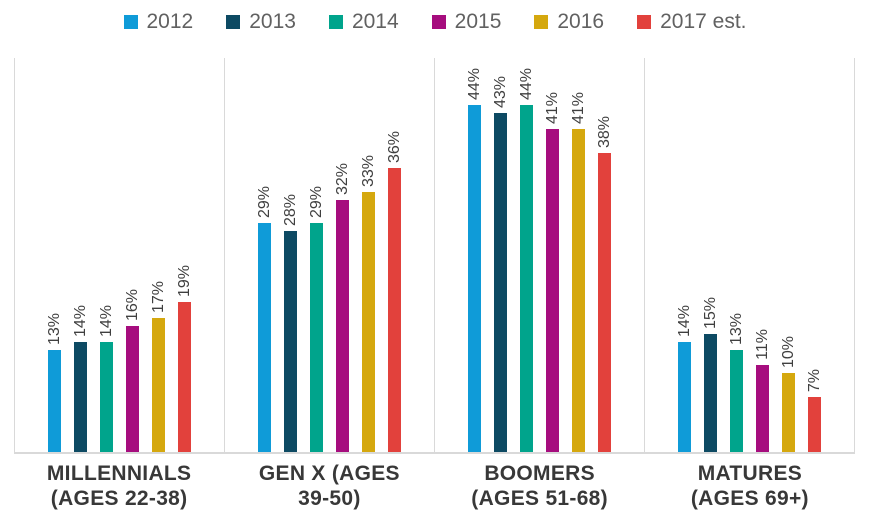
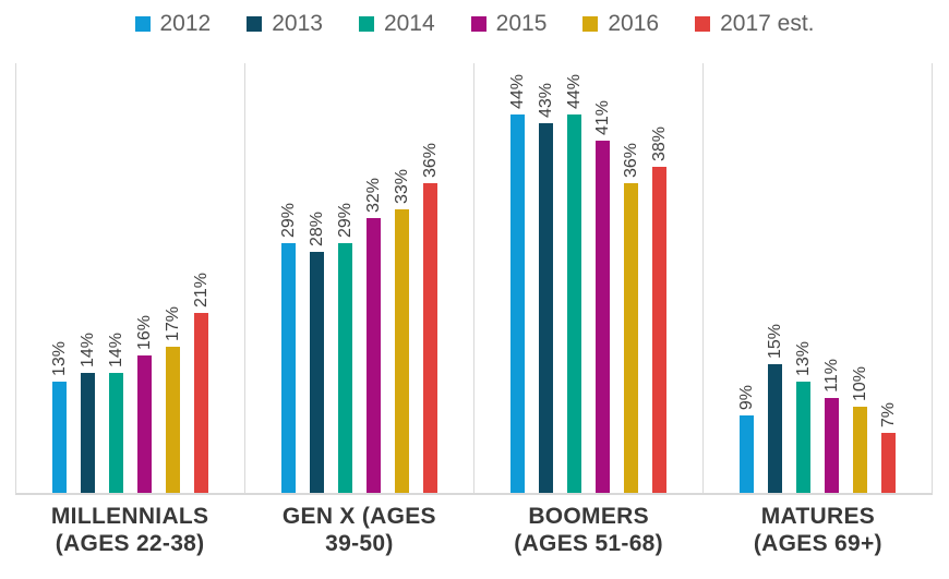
2017 est./MILLENNIALS (AGES 22-38): 19% -> 21%
2016/BOOMERS (AGES 51-68): 41% -> 36%
2012/MATURES (AGES 69+): 14% -> 9%
